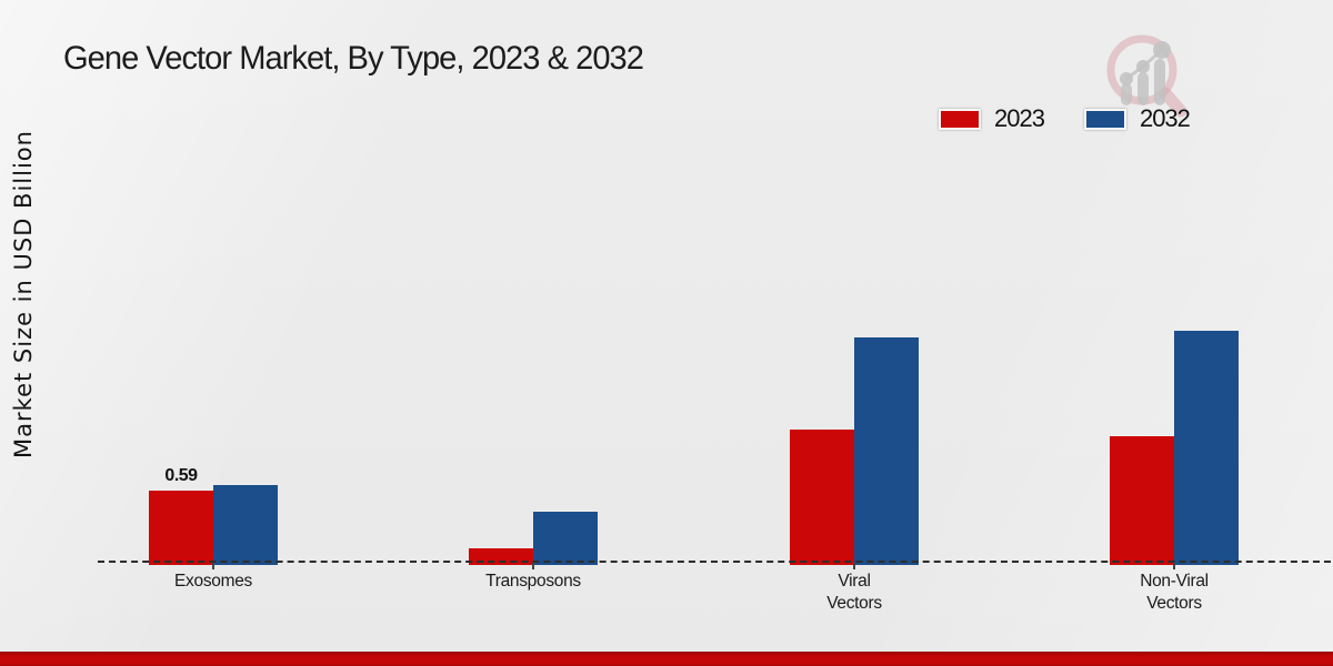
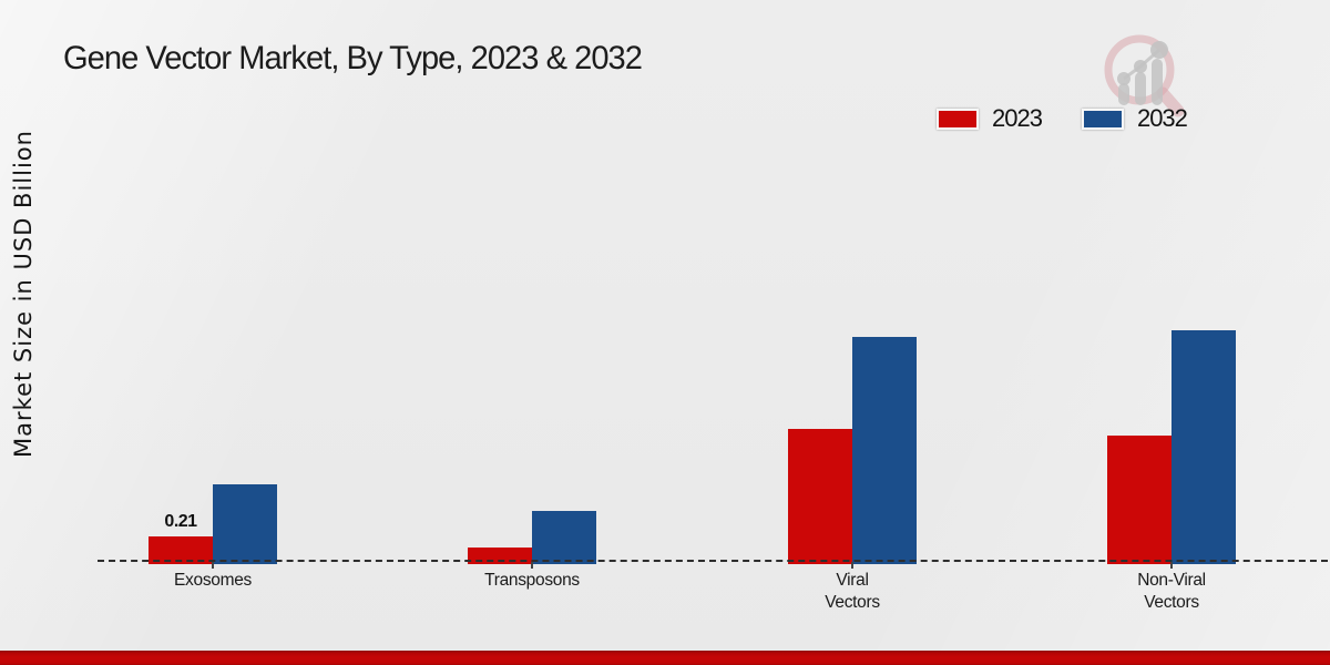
2023/Exosomes: 0.59 -> 0.21
